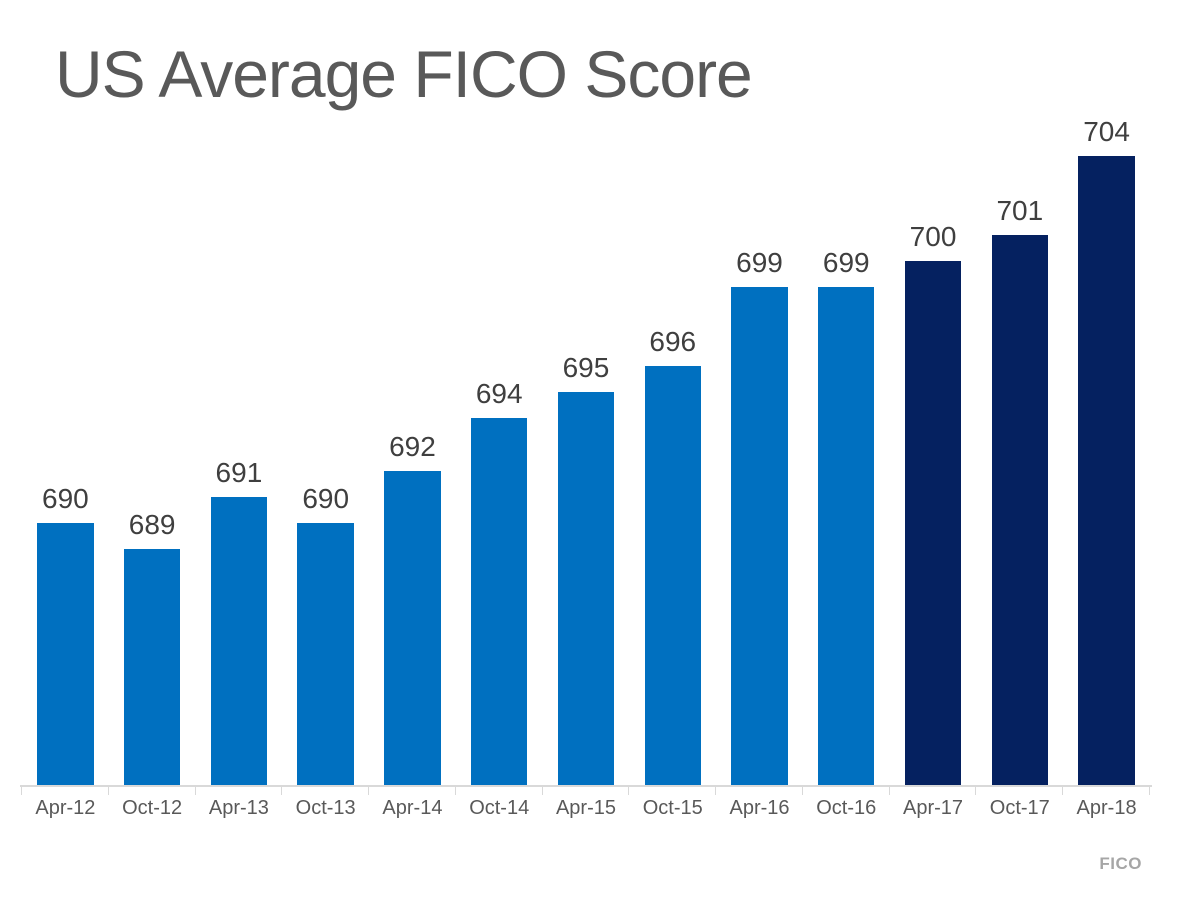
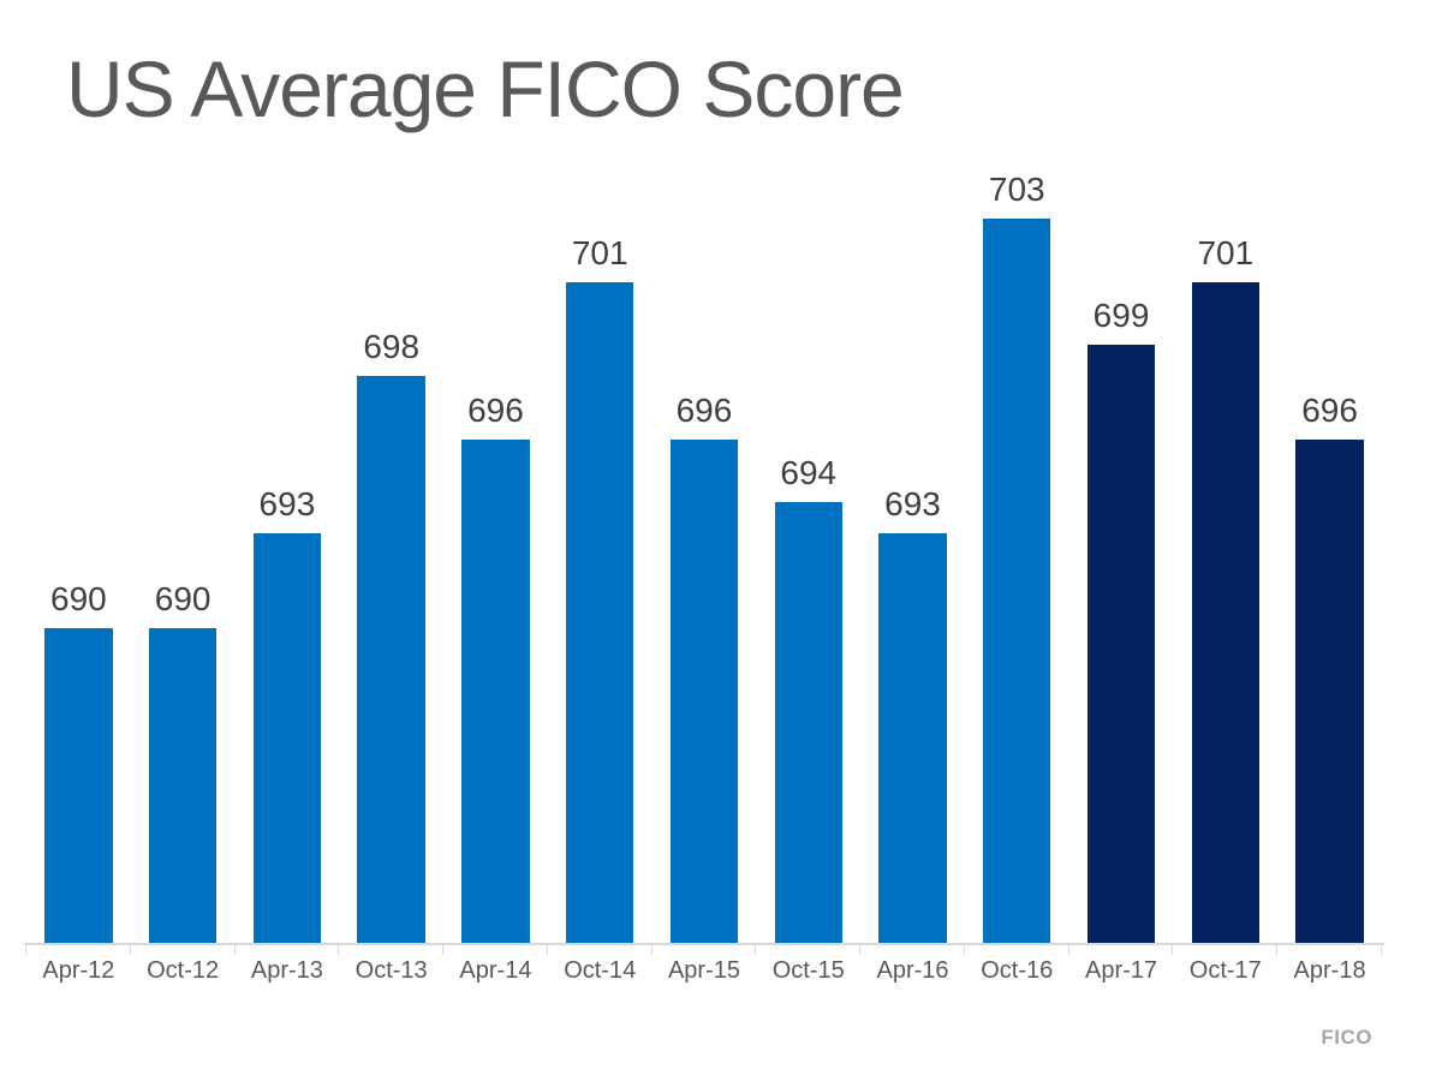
Oct-12: 689 -> 690
Apr-13: 691 -> 693
Oct-13: 690 -> 698
Apr-14: 692 -> 696
Oct-14: 694 -> 701
Apr-15: 695 -> 696
Oct-15: 696 -> 694
Apr-16: 699 -> 693
Oct-16: 699 -> 703
Apr-17: 700 -> 699
Apr-18: 704 -> 696
